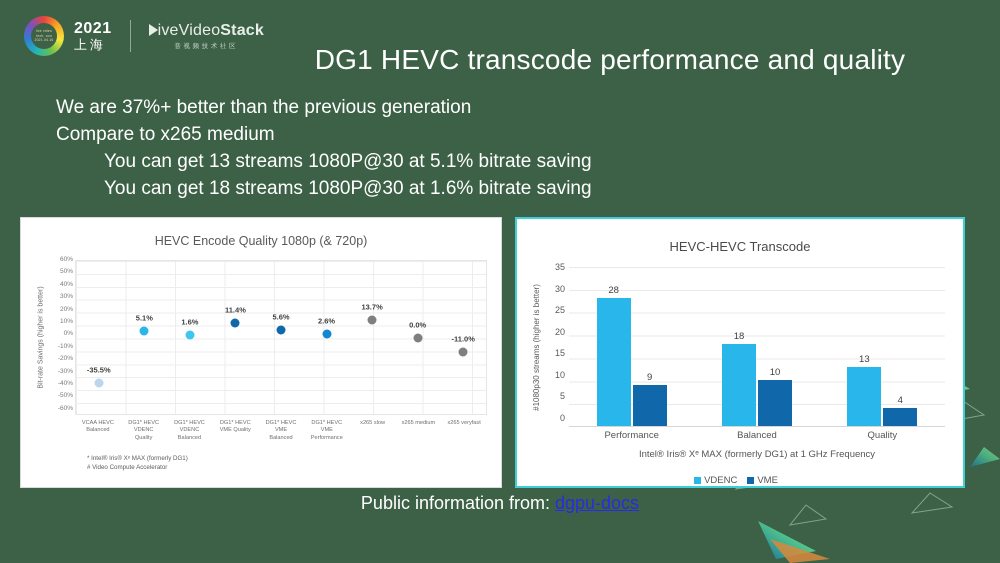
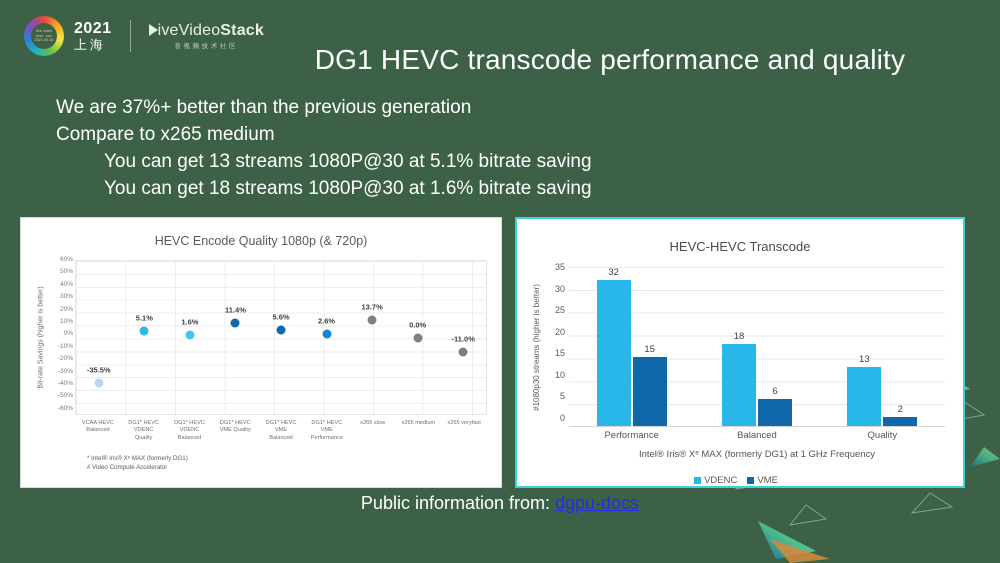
HEVC-HEVC Transcode/VDENC/Performance: 28 -> 32
HEVC-HEVC Transcode/VME/Performance: 9 -> 15
HEVC-HEVC Transcode/VME/Balanced: 10 -> 6
HEVC-HEVC Transcode/VME/Quality: 4 -> 2
